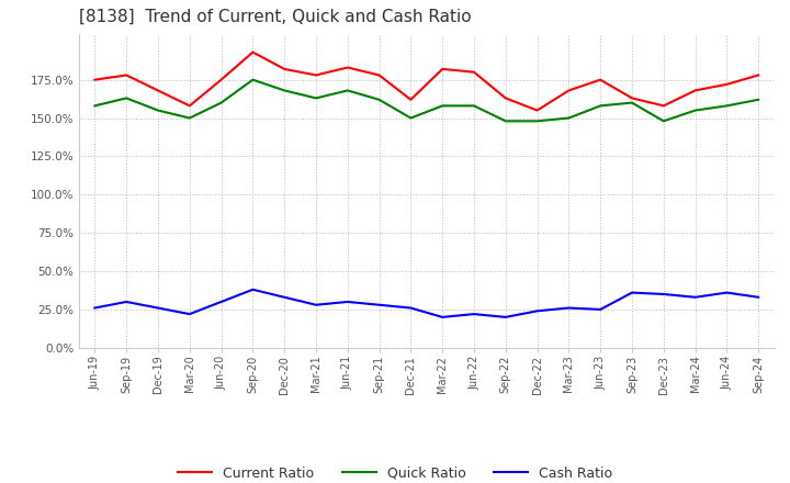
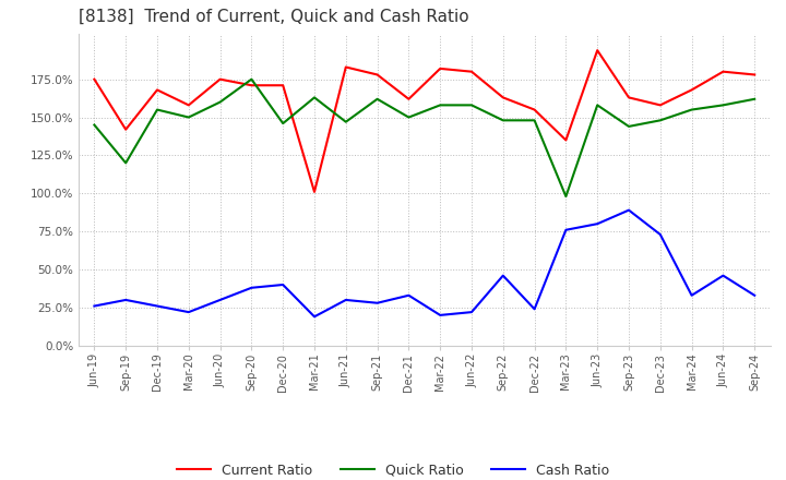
Quick Ratio/Jun-19: 158% -> 145%
Current Ratio/Sep-19: 178% -> 142%
Quick Ratio/Sep-19: 163% -> 120%
Current Ratio/Sep-20: 193% -> 171%
Current Ratio/Dec-20: 182% -> 171%
Quick Ratio/Dec-20: 168% -> 146%
Cash Ratio/Dec-20: 33% -> 40%
Current Ratio/Mar-21: 178% -> 101%
Cash Ratio/Mar-21: 28% -> 19%
Quick Ratio/Jun-21: 168% -> 147%
Cash Ratio/Dec-21: 26% -> 33%
Cash Ratio/Sep-22: 20% -> 46%
Current Ratio/Mar-23: 168% -> 135%
Quick Ratio/Mar-23: 150% -> 98%
Cash Ratio/Mar-23: 26% -> 76%
Current Ratio/Jun-23: 175% -> 194%
Cash Ratio/Jun-23: 25% -> 80%
Quick Ratio/Sep-23: 160% -> 144%
Cash Ratio/Sep-23: 36% -> 89%
Cash Ratio/Dec-23: 35% -> 73%
Current Ratio/Jun-24: 172% -> 180%
Cash Ratio/Jun-24: 36% -> 46%
